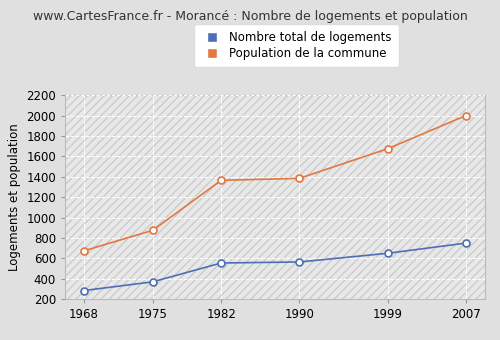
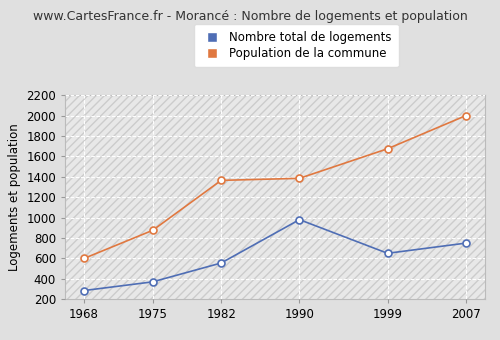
Population de la commune/1968: 680 -> 600
Nombre total de logements/1990: 560 -> 980
